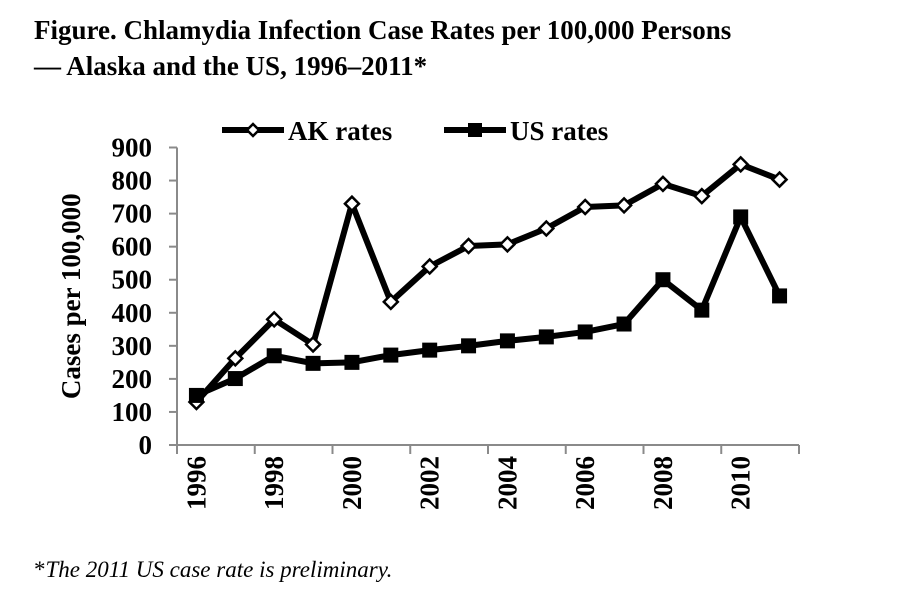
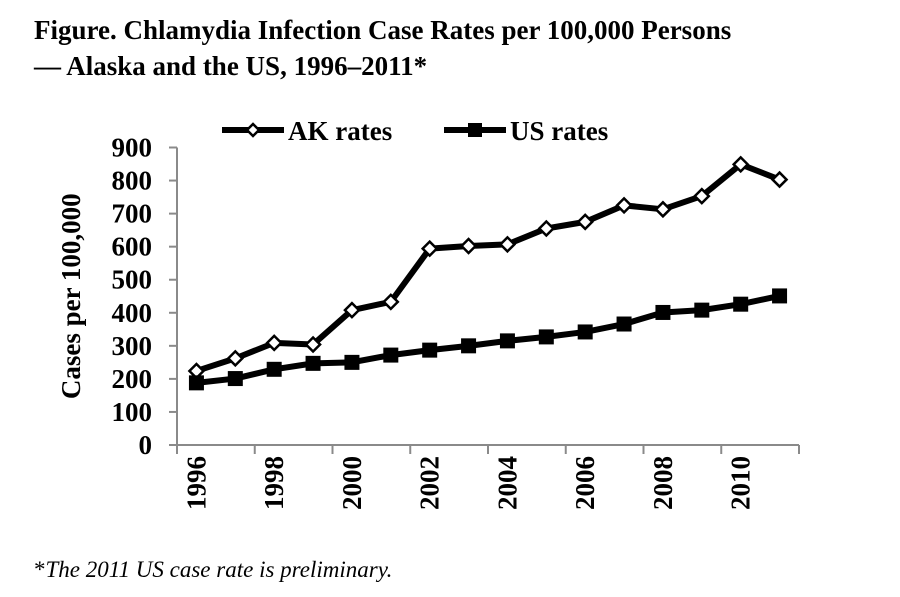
AK rates/1996: 130 -> 220
US rates/1996: 150 -> 190
AK rates/1998: 380 -> 310
US rates/1998: 270 -> 230
AK rates/2000: 730 -> 410
AK rates/2002: 540 -> 590
AK rates/2006: 720 -> 680
AK rates/2008: 790 -> 710
US rates/2008: 500 -> 400
US rates/2010: 690 -> 430
